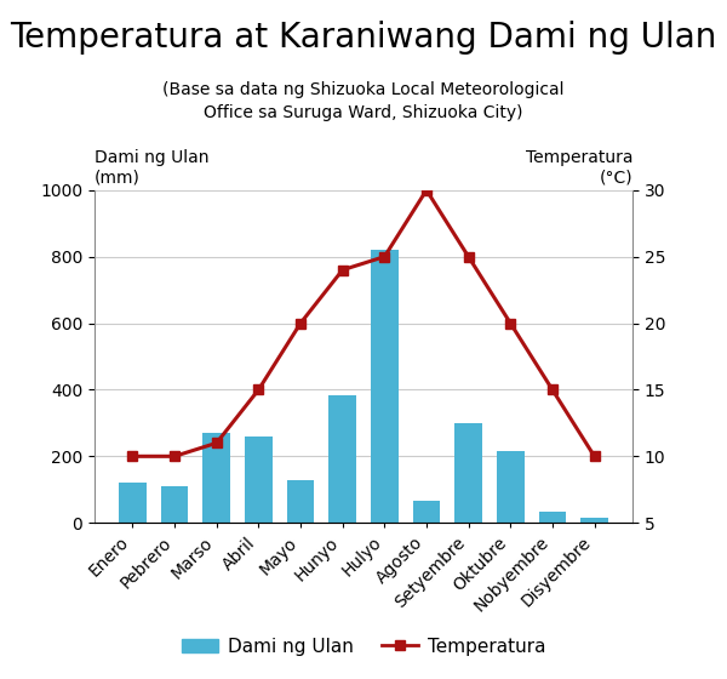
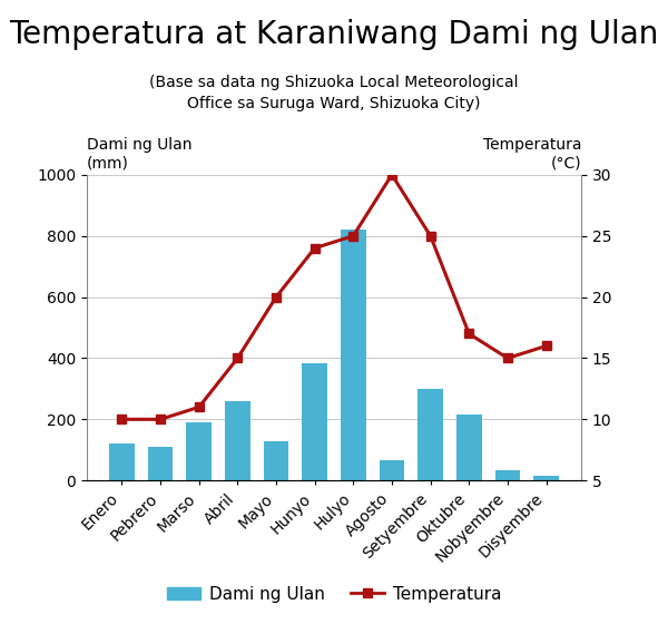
Dami ng Ulan/Marso: 270 -> 190
Temperatura/Oktubre: 20 -> 17
Temperatura/Disyembre: 10 -> 16
